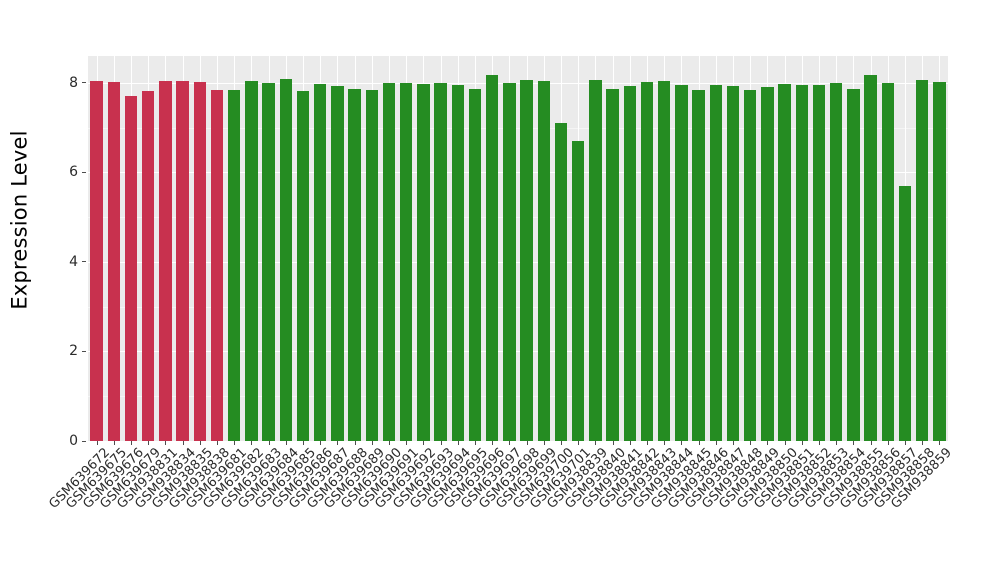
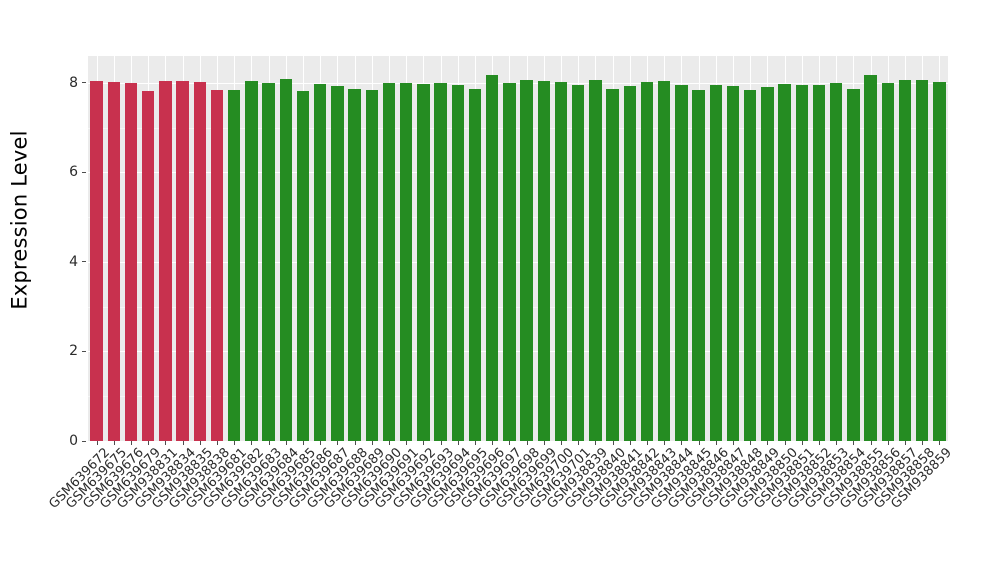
GSM639676: 7.7 -> 8.0
GSM639700: 7.1 -> 8.0
GSM639701: 6.7 -> 8.0
GSM938857: 5.7 -> 8.1
